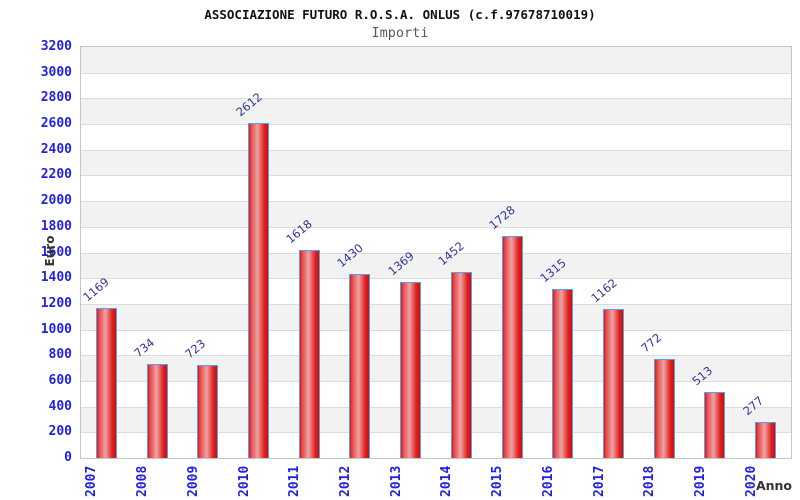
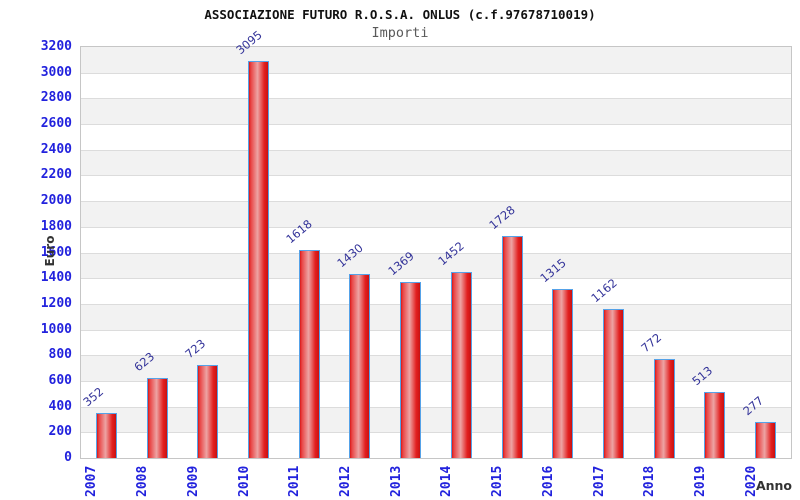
2007: 1169 -> 352
2008: 734 -> 623
2010: 2612 -> 3095
